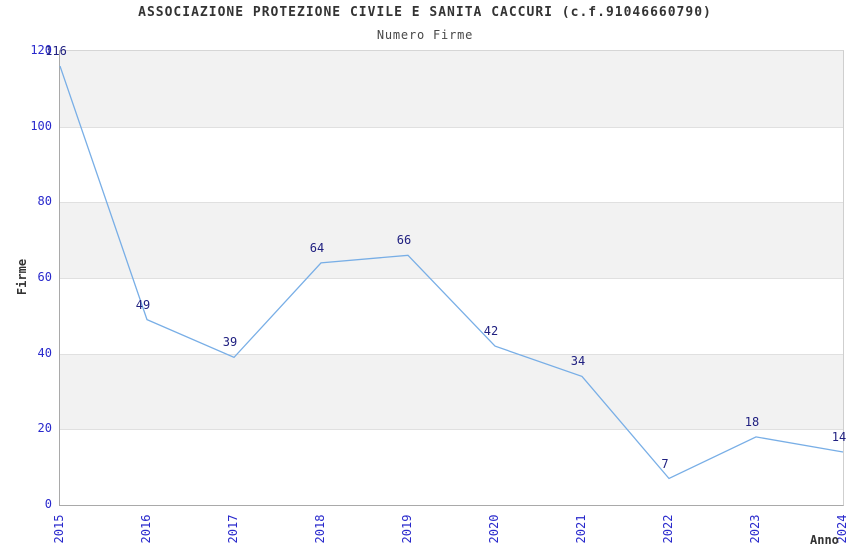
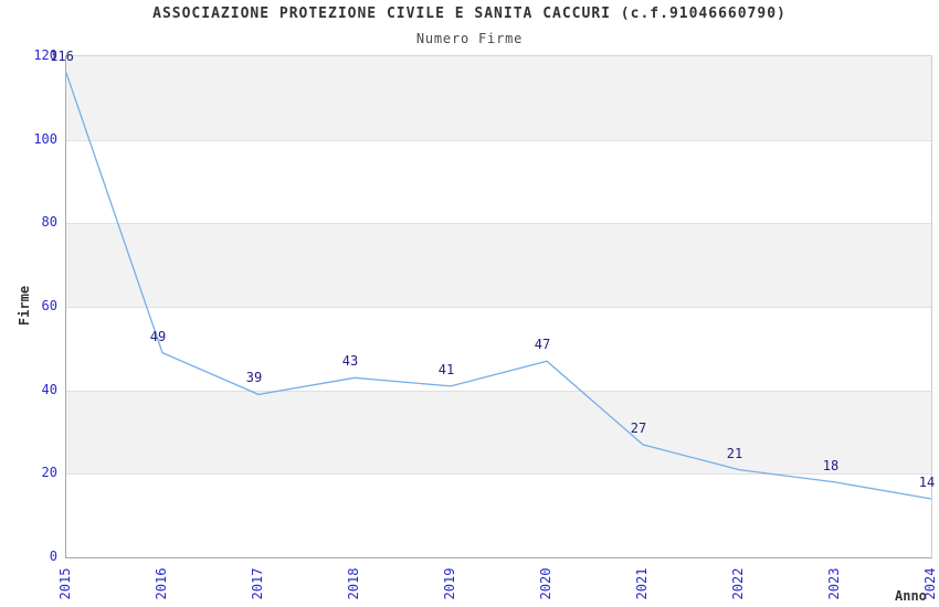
2018: 64 -> 43
2019: 66 -> 41
2020: 42 -> 47
2021: 34 -> 27
2022: 7 -> 21
